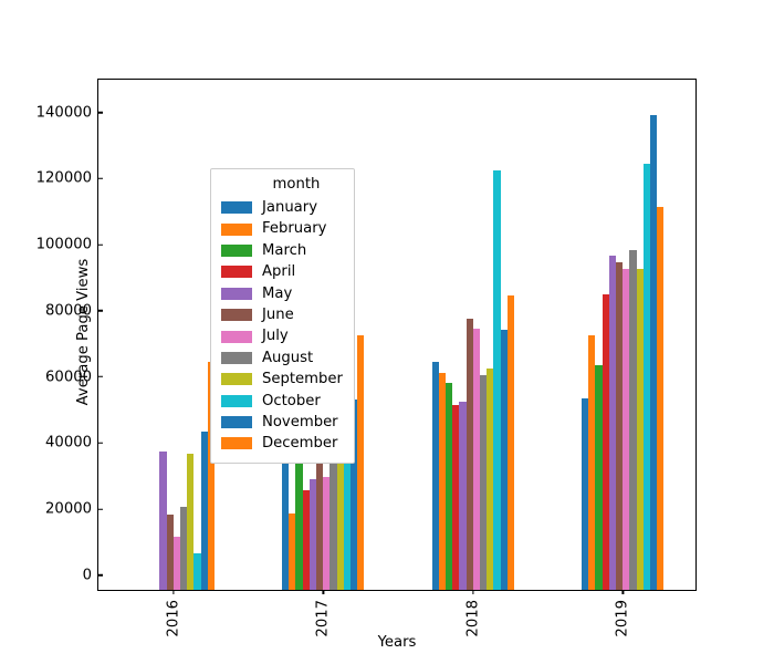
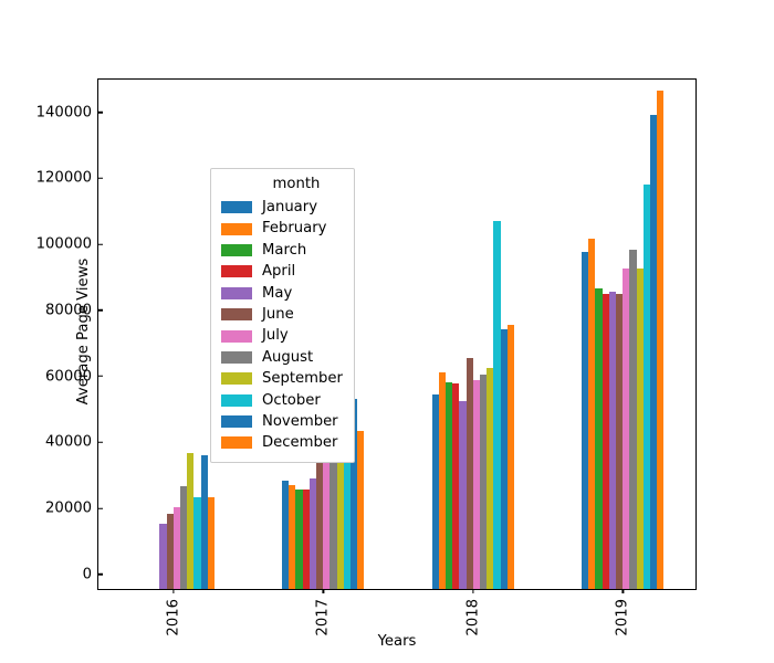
May/2016: 42000 -> 20000
July/2016: 16000 -> 25000
August/2016: 25000 -> 31000
October/2016: 11000 -> 28000
November/2016: 48000 -> 40000
December/2016: 69000 -> 28000
January/2017: 40000 -> 33000
February/2017: 23000 -> 32000
March/2017: 67000 -> 30000
July/2017: 34000 -> 66000
December/2017: 77000 -> 48000
January/2018: 69000 -> 59000
April/2018: 56000 -> 62000
June/2018: 82000 -> 70000
July/2018: 79000 -> 63000
October/2018: 127000 -> 112000
December/2018: 89000 -> 80000
January/2019: 58000 -> 102000
February/2019: 77000 -> 106000
March/2019: 68000 -> 91000
May/2019: 101000 -> 90000
June/2019: 99000 -> 90000
October/2019: 129000 -> 122000
December/2019: 116000 -> 151000
